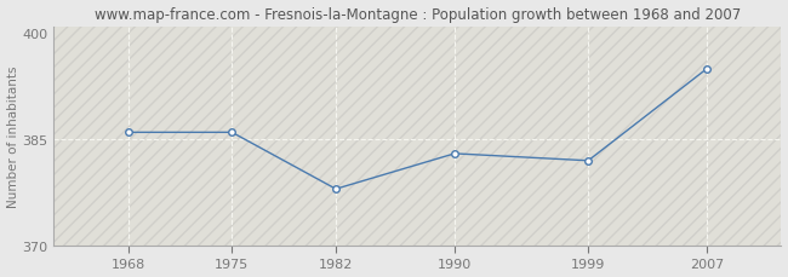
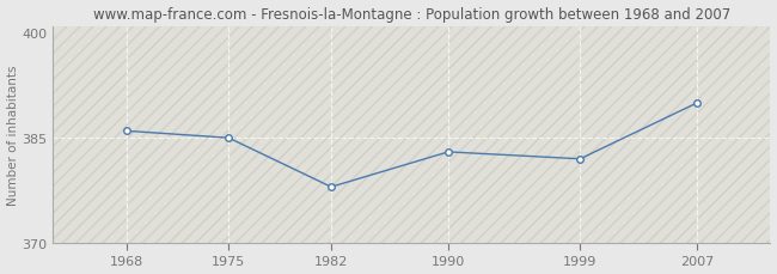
1975: 386 -> 385
2007: 395 -> 390
